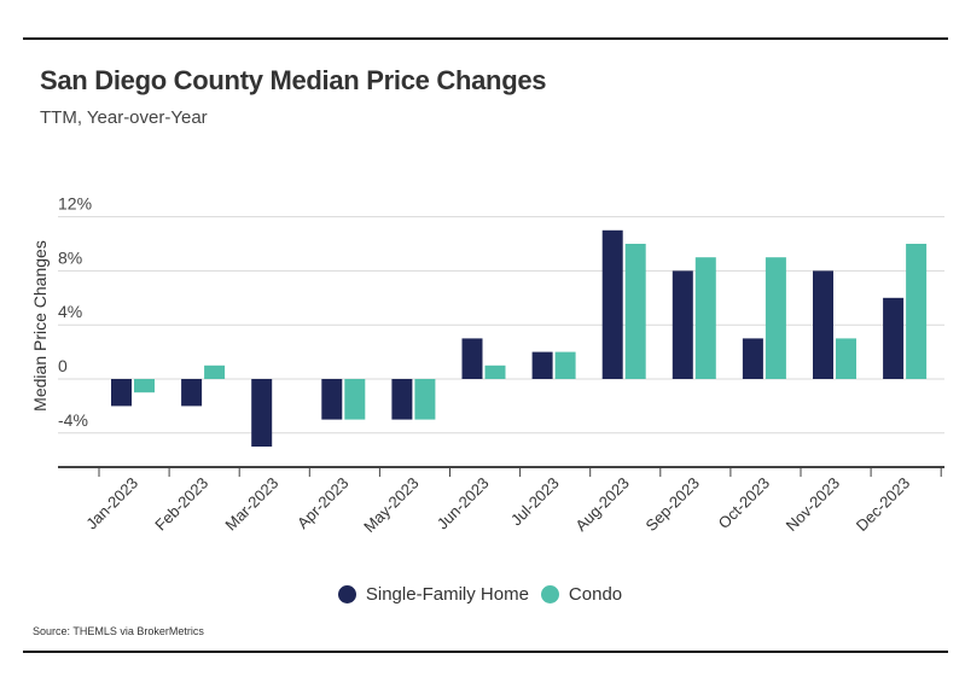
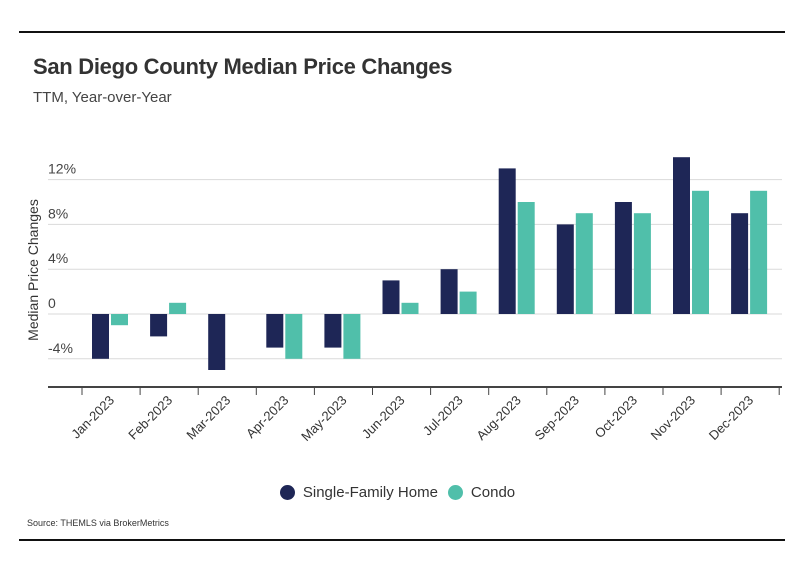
Single-Family Home/Jan-2023: -2% -> -4%
Condo/Apr-2023: -3% -> -4%
Condo/May-2023: -3% -> -4%
Single-Family Home/Jul-2023: 2% -> 4%
Single-Family Home/Aug-2023: 11% -> 13%
Single-Family Home/Oct-2023: 3% -> 10%
Single-Family Home/Nov-2023: 8% -> 14%
Condo/Nov-2023: 3% -> 11%
Single-Family Home/Dec-2023: 6% -> 9%
Condo/Dec-2023: 10% -> 11%
